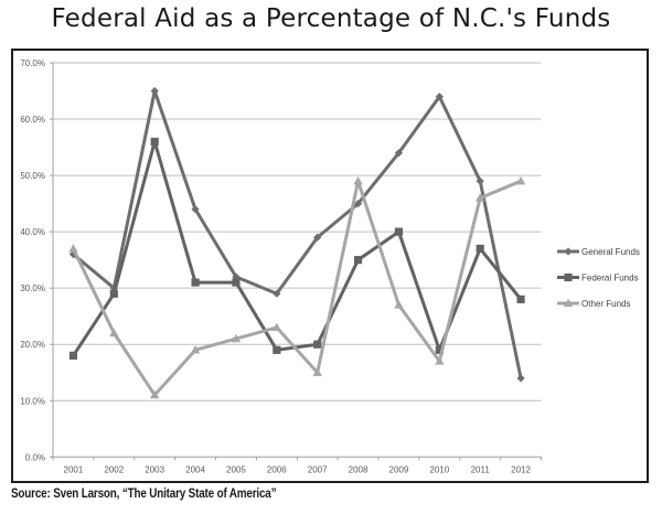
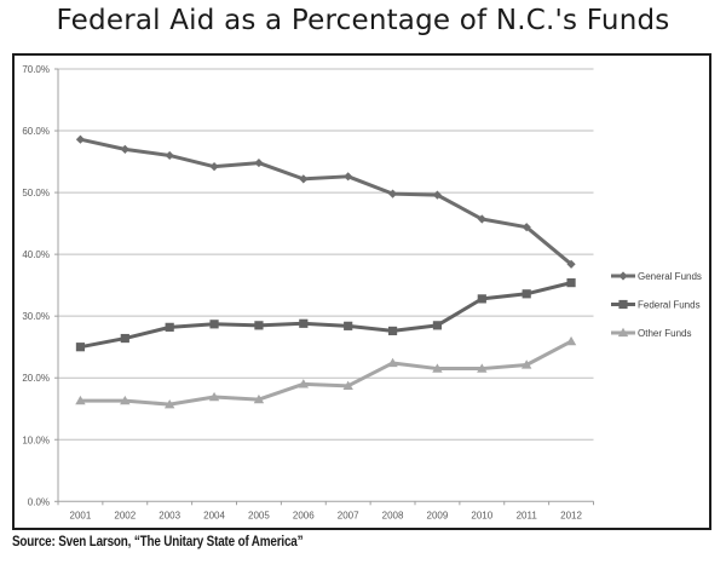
General Funds/2001: 36% -> 59%
Federal Funds/2001: 18% -> 25%
Other Funds/2001: 37% -> 16%
General Funds/2002: 30% -> 57%
Federal Funds/2002: 29% -> 26%
Other Funds/2002: 22% -> 16%
General Funds/2003: 65% -> 56%
Federal Funds/2003: 56% -> 28%
Other Funds/2003: 11% -> 16%
General Funds/2004: 44% -> 54%
Federal Funds/2004: 31% -> 29%
Other Funds/2004: 19% -> 17%
General Funds/2005: 32% -> 55%
Federal Funds/2005: 31% -> 28%
Other Funds/2005: 21% -> 16%
General Funds/2006: 29% -> 52%
Federal Funds/2006: 19% -> 29%
Other Funds/2006: 23% -> 19%
General Funds/2007: 39% -> 53%
Federal Funds/2007: 20% -> 28%
Other Funds/2007: 15% -> 19%
General Funds/2008: 45% -> 50%
Federal Funds/2008: 35% -> 28%
Other Funds/2008: 49% -> 22%
General Funds/2009: 54% -> 50%
Federal Funds/2009: 40% -> 28%
Other Funds/2009: 27% -> 22%
General Funds/2010: 64% -> 46%
Federal Funds/2010: 19% -> 33%
Other Funds/2010: 17% -> 22%
General Funds/2011: 49% -> 44%
Federal Funds/2011: 37% -> 34%
Other Funds/2011: 46% -> 22%
General Funds/2012: 14% -> 38%
Federal Funds/2012: 28% -> 35%
Other Funds/2012: 49% -> 26%
